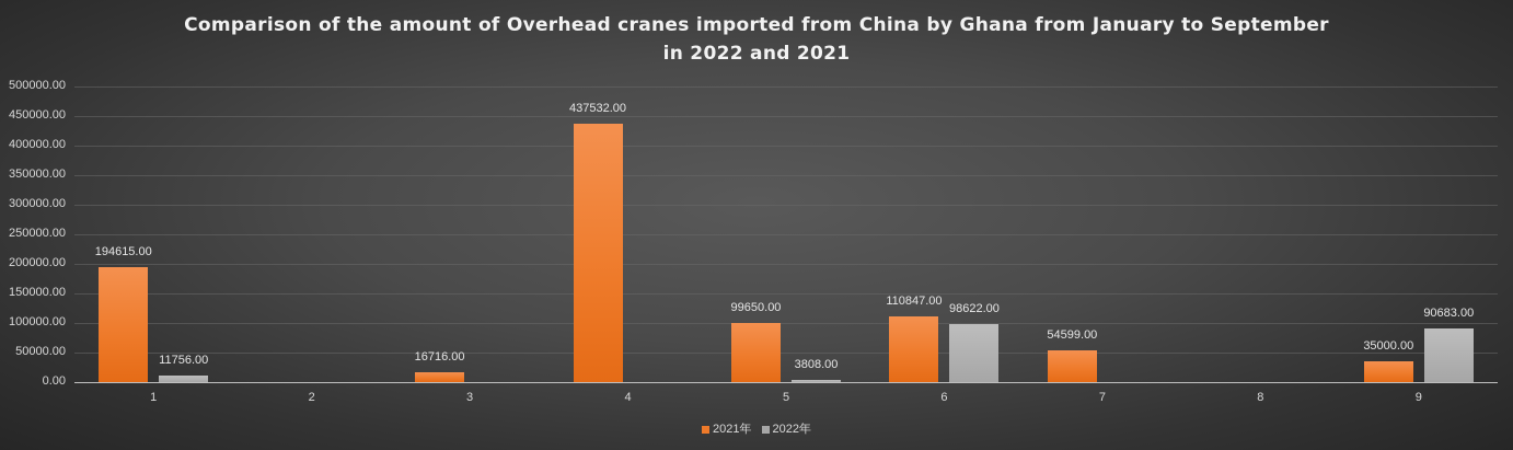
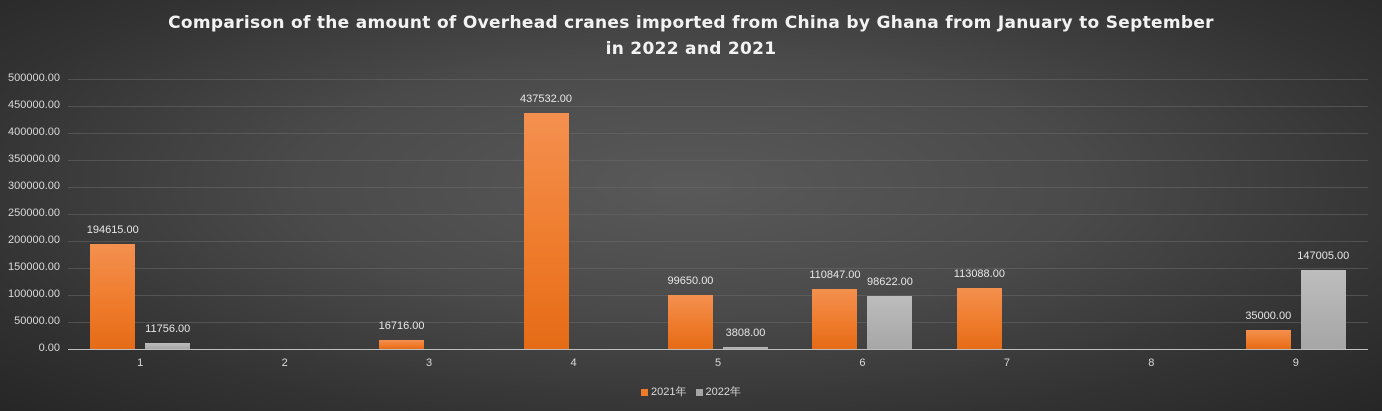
2021年/7: 54599.00 -> 113088.00
2022年/9: 90683.00 -> 147005.00
